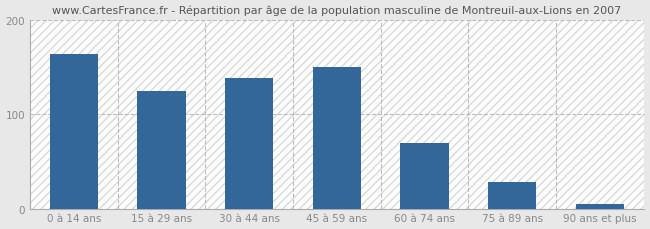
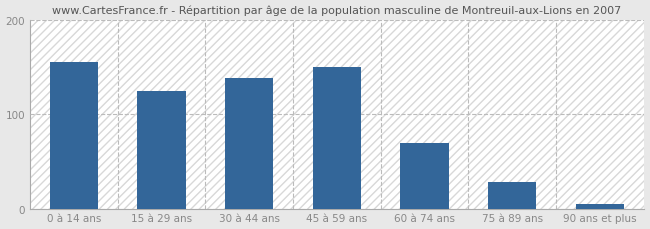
0 à 14 ans: 164 -> 155
